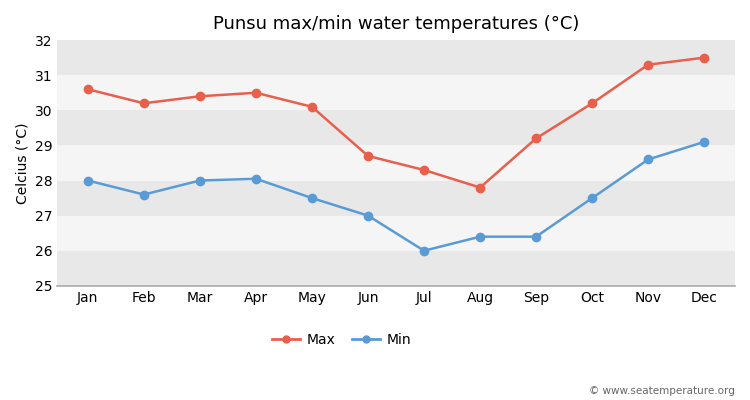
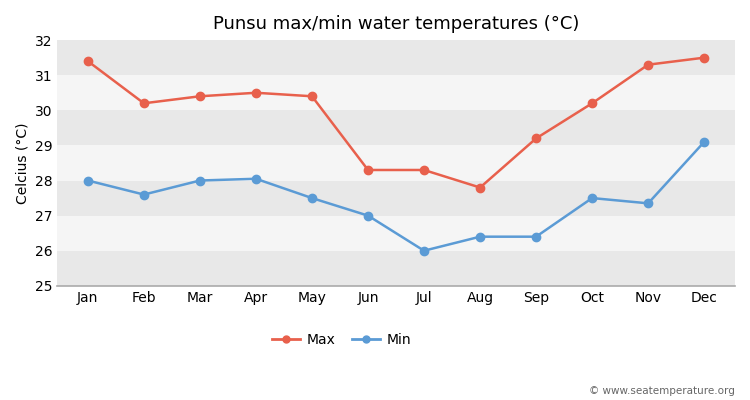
Max/Jan: 30.6 -> 31.4
Max/May: 30.1 -> 30.4
Max/Jun: 28.7 -> 28.3
Min/Nov: 28.60 -> 27.35
